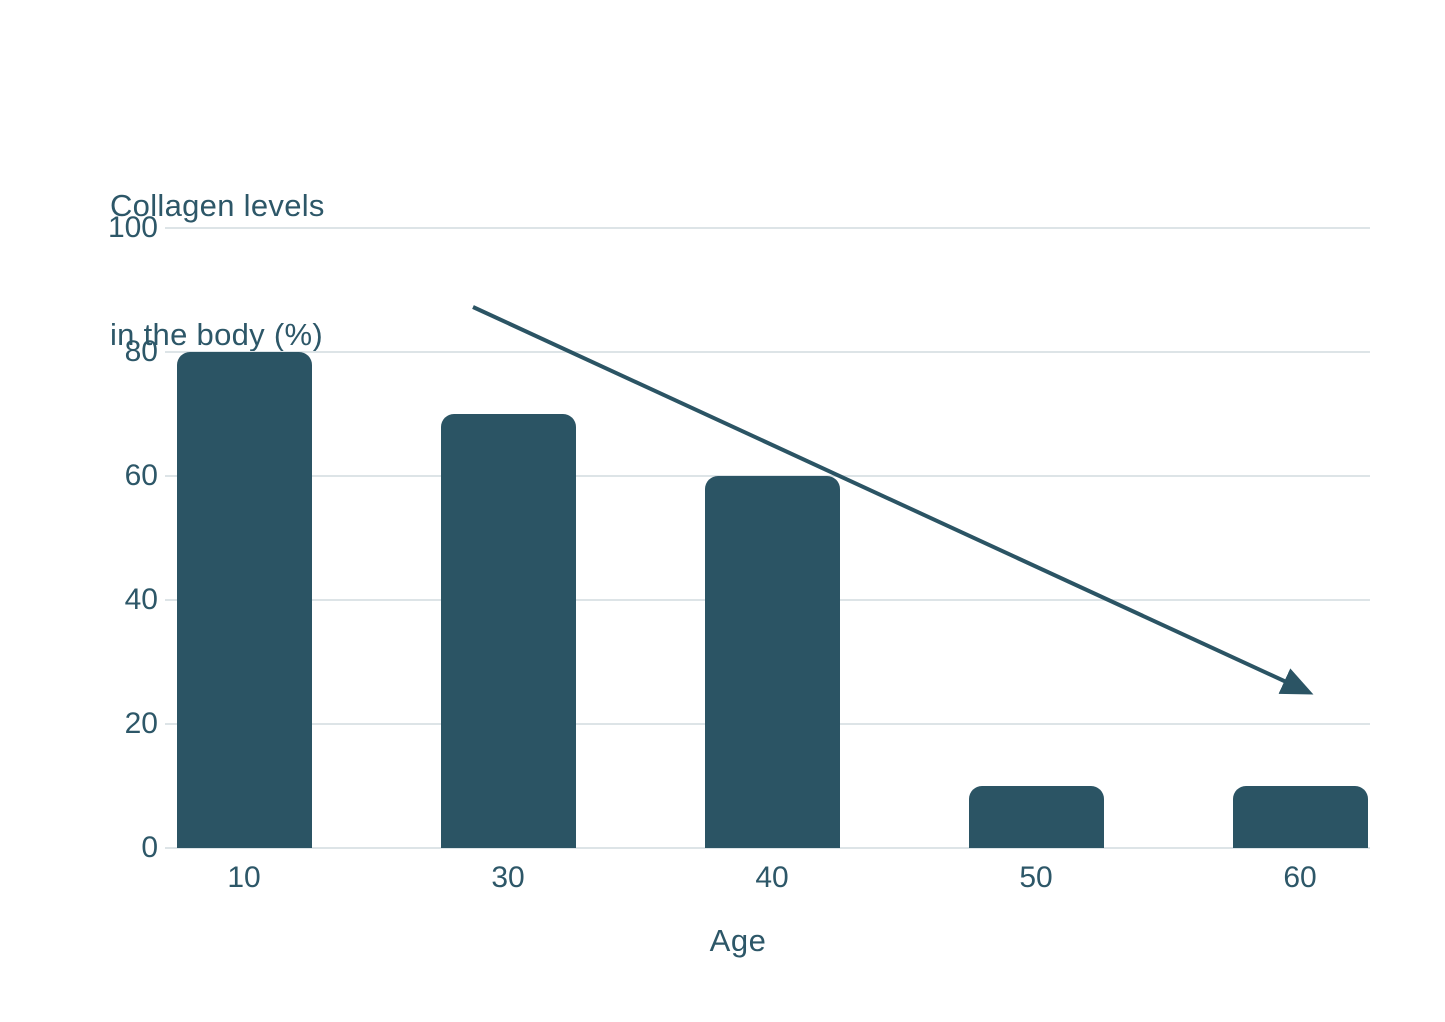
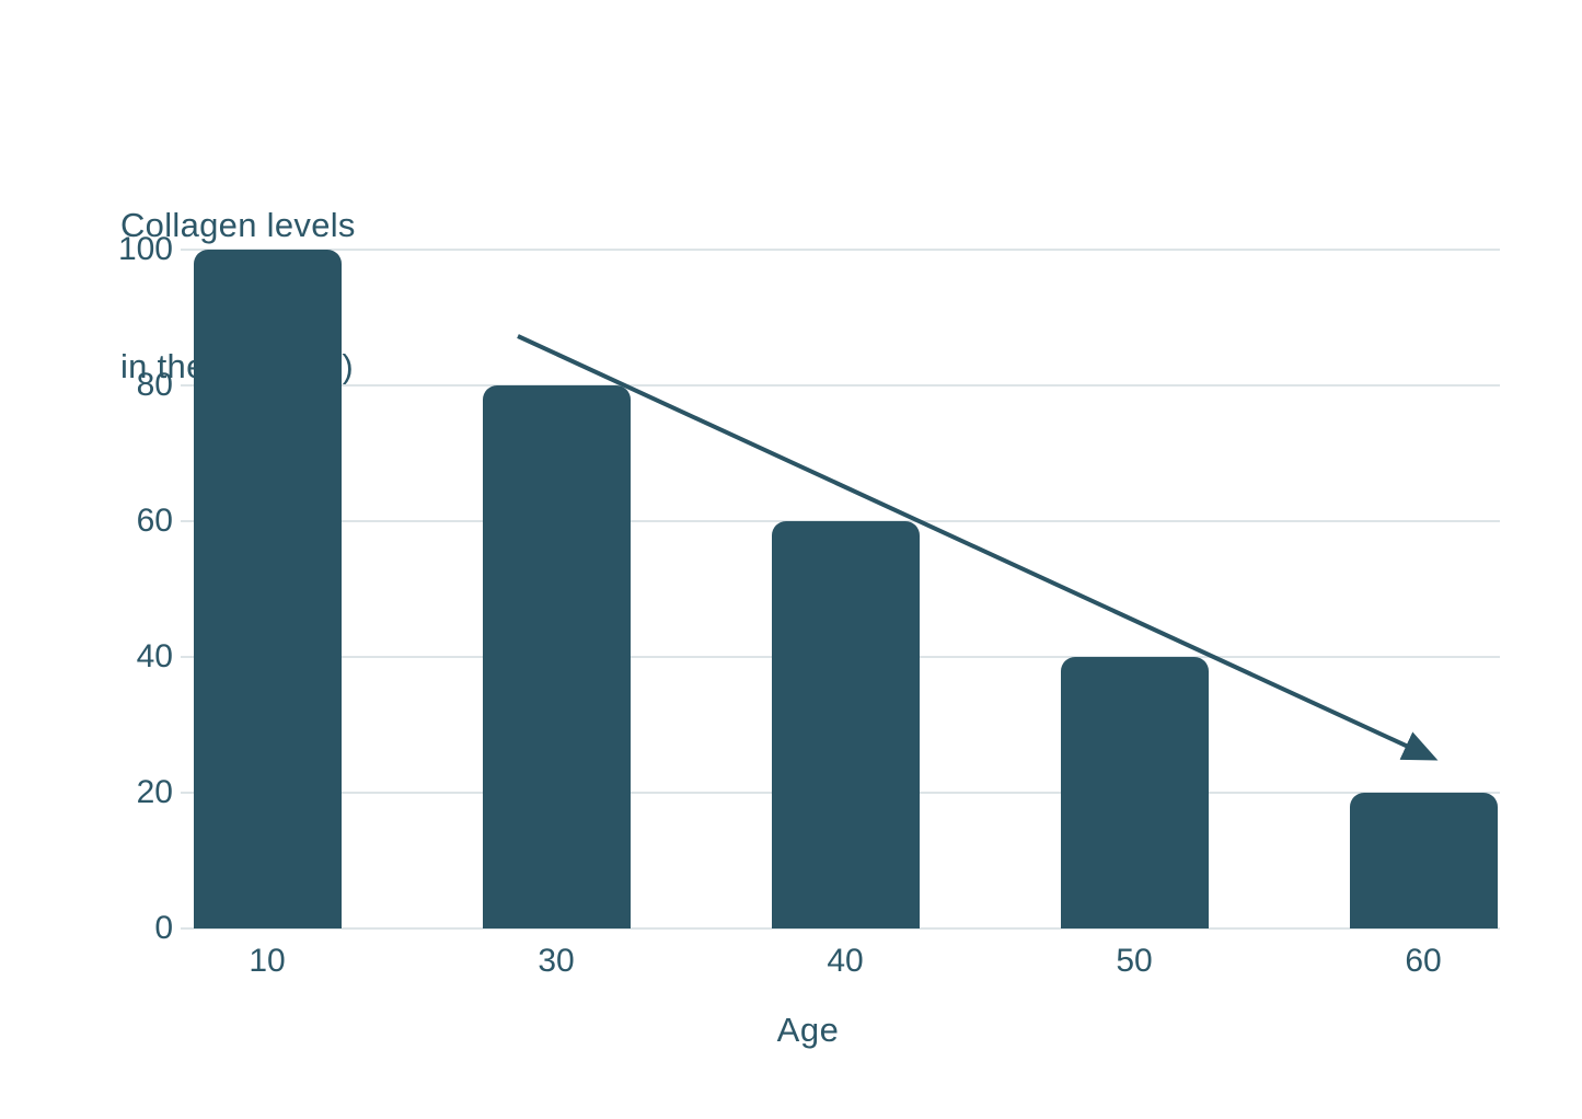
10: 80 -> 100
30: 70 -> 80
50: 10 -> 40
60: 10 -> 20
